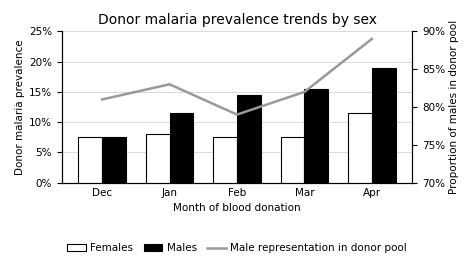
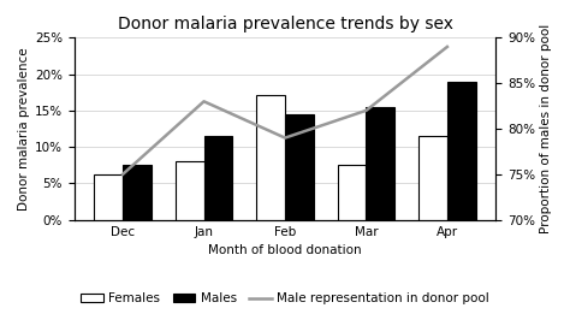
Females/Dec: 7.5% -> 6.2%
Male representation in donor pool/Dec: 81% -> 75%
Females/Feb: 7.5% -> 17.2%
